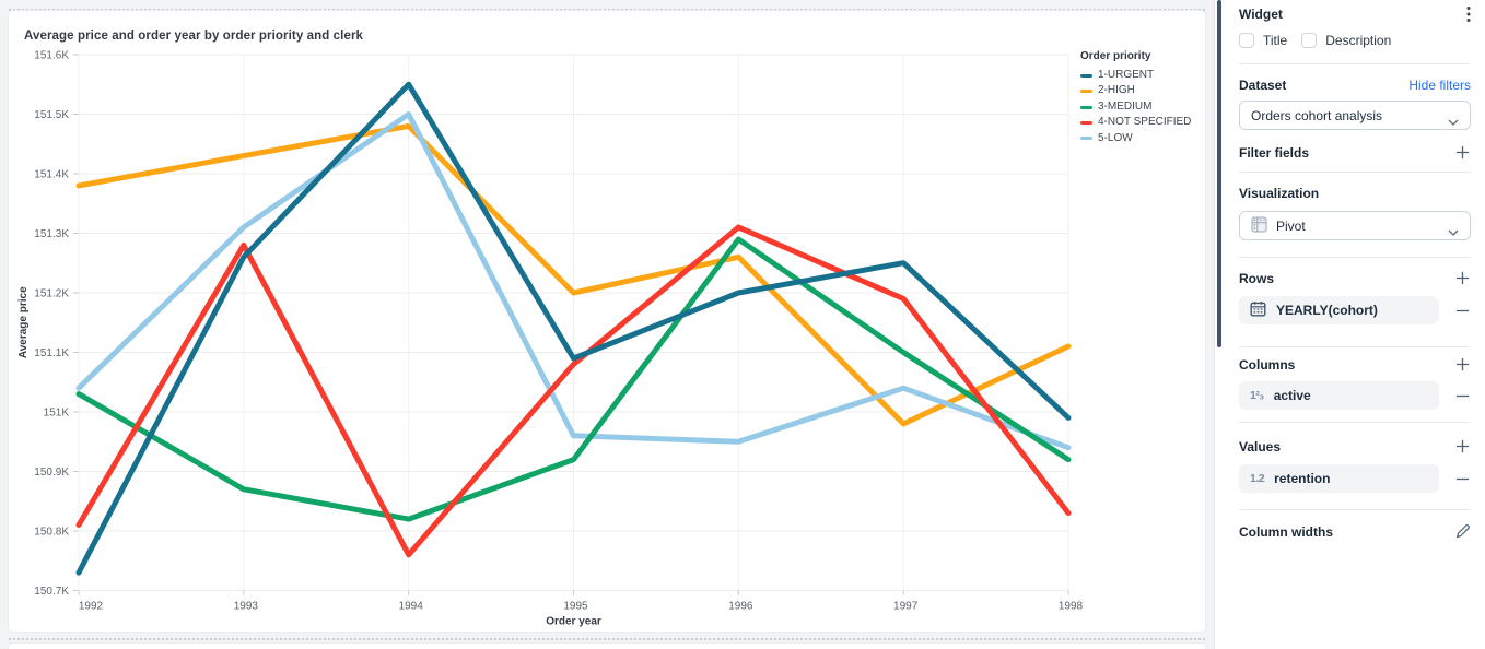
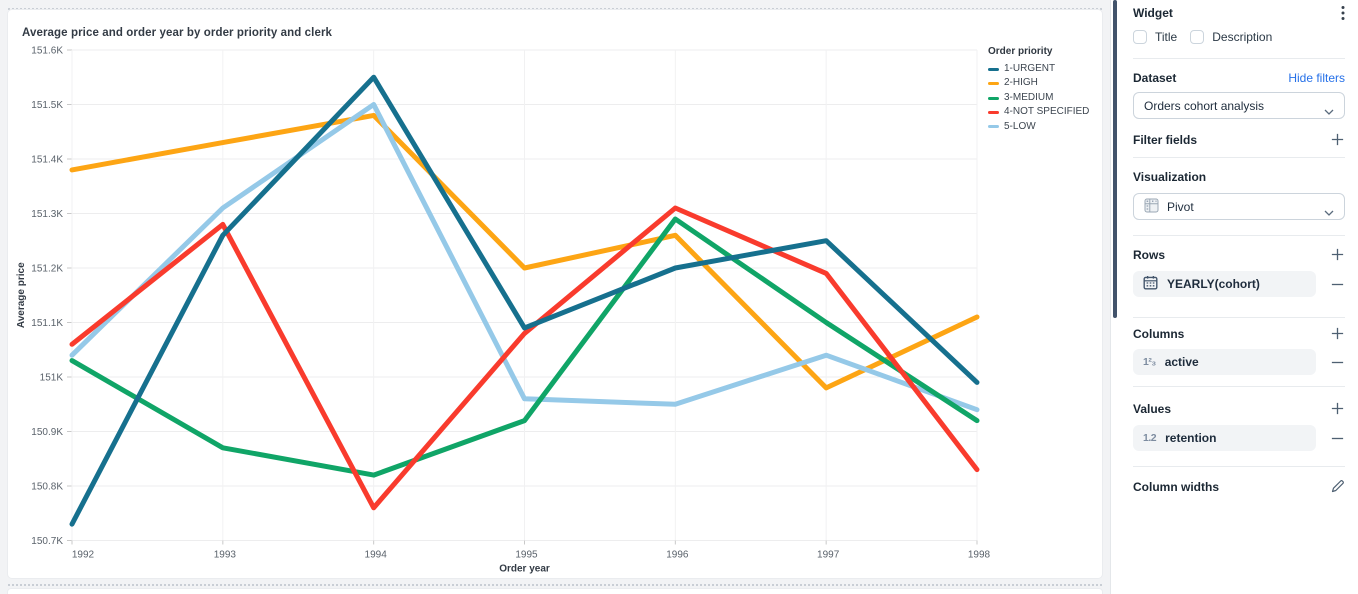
4-NOT SPECIFIED/1992: 150.81K -> 151.06K
